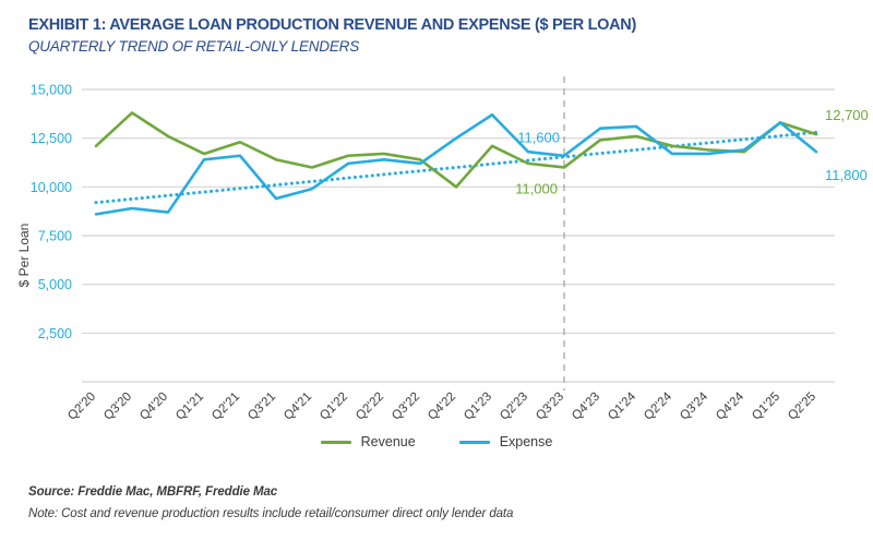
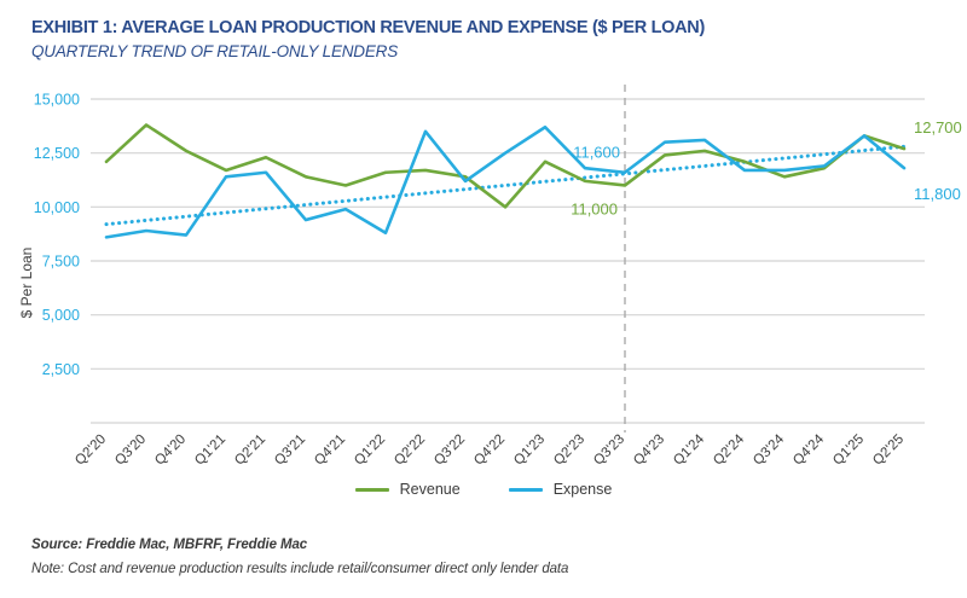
Expense/Q1'22: 11200 -> 8800
Expense/Q2'22: 11400 -> 13500
Revenue/Q3'24: 11900 -> 11400
